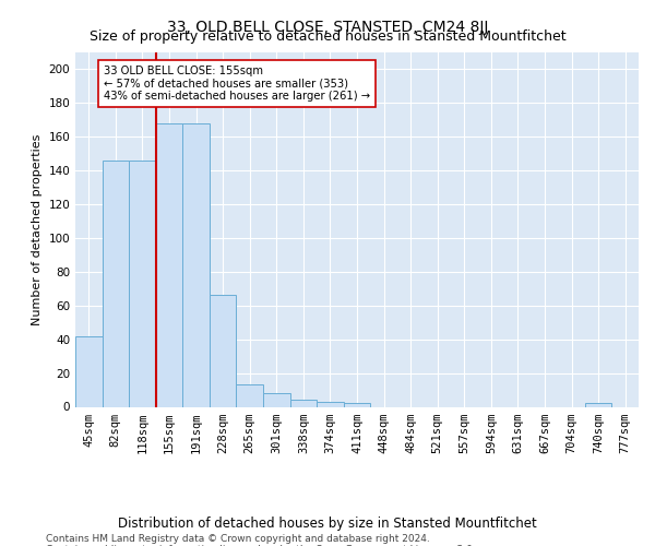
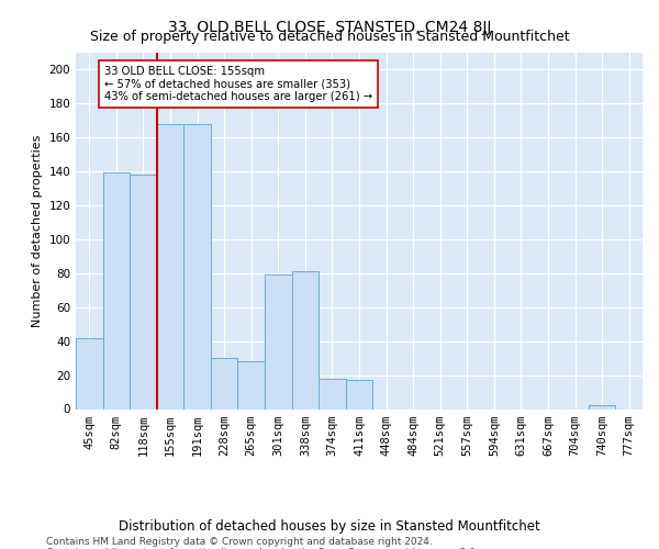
82sqm: 146 -> 139
118sqm: 146 -> 138
228sqm: 66 -> 30
265sqm: 13 -> 28
301sqm: 8 -> 79
338sqm: 4 -> 81
374sqm: 3 -> 18
411sqm: 2 -> 17
